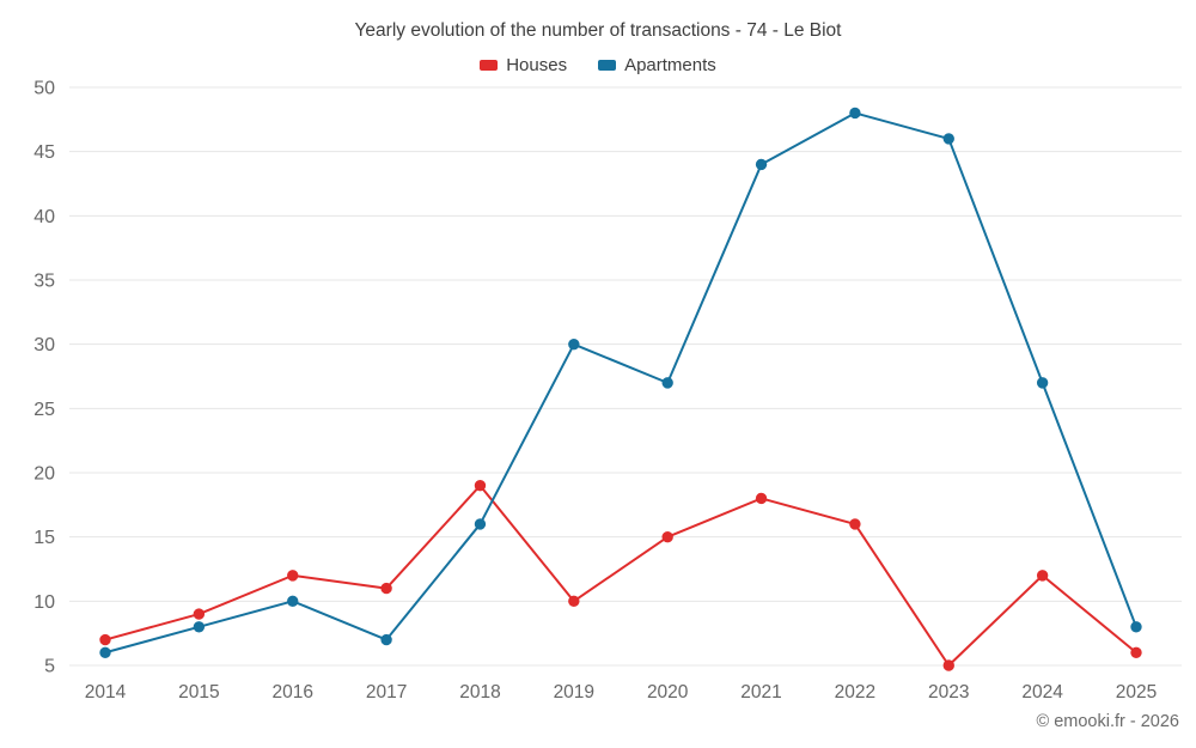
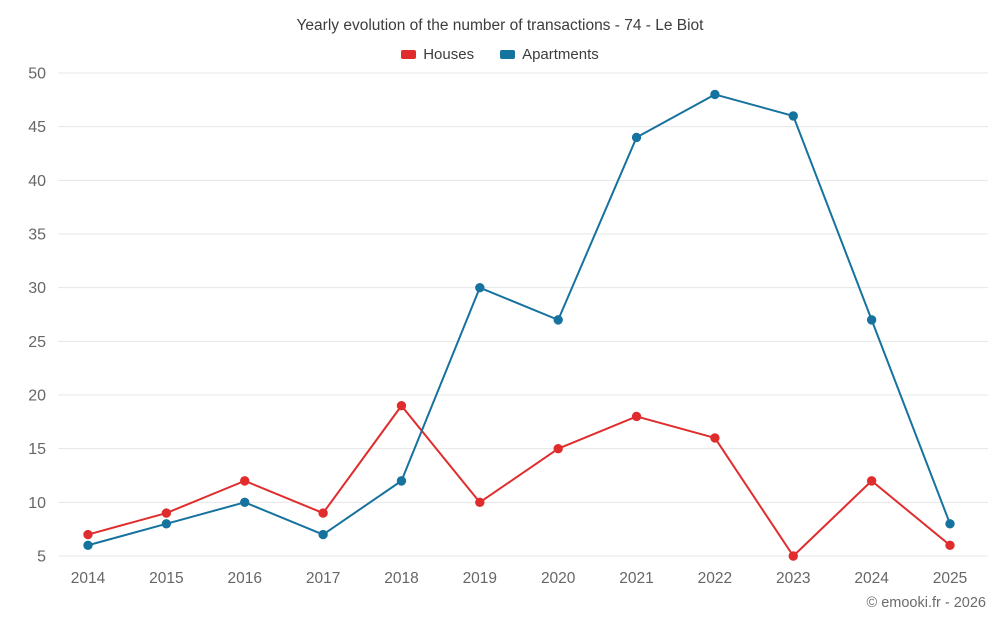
Houses/2017: 11 -> 9
Apartments/2018: 16 -> 12
